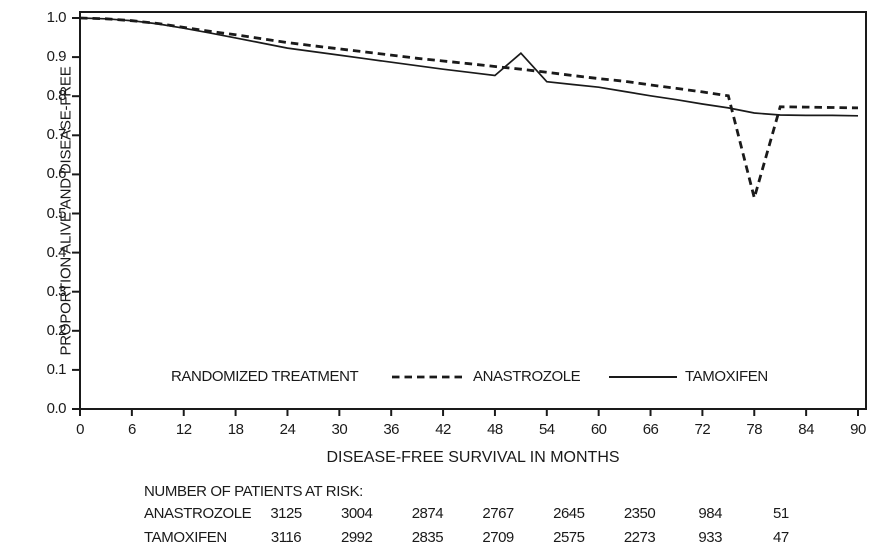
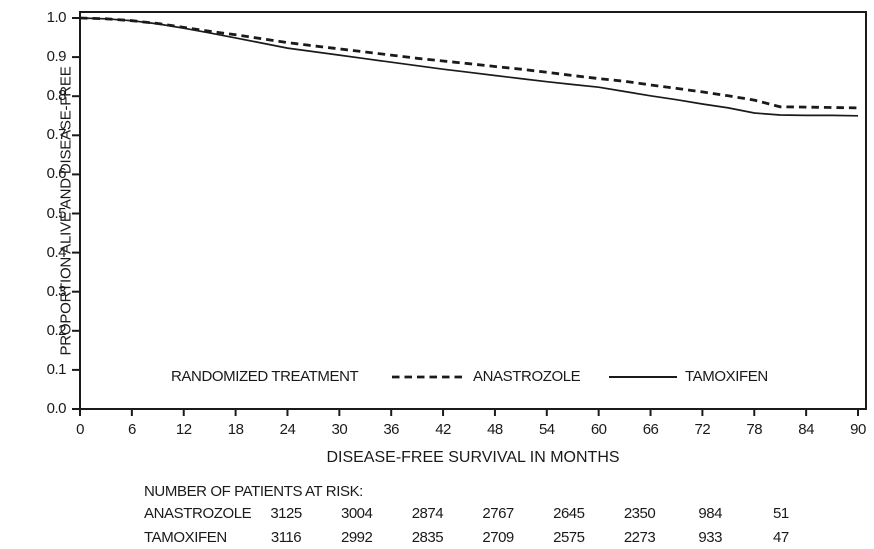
TAMOXIFEN/51: 0.91 -> 0.84
ANASTROZOLE/78: 0.54 -> 0.79
